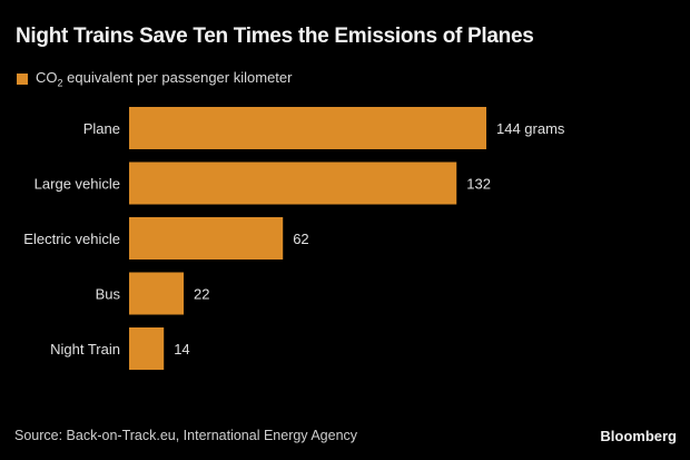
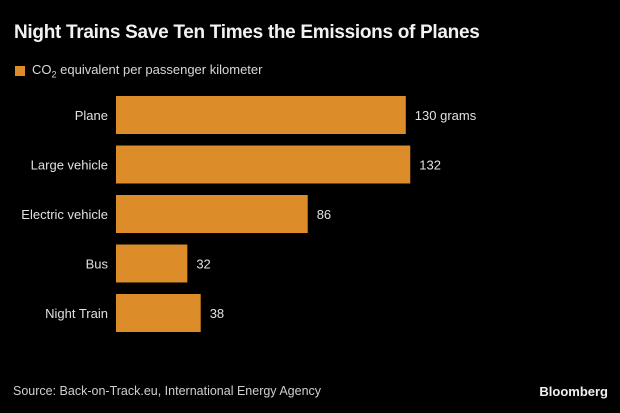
Plane: 144 -> 130
Electric vehicle: 62 -> 86
Bus: 22 -> 32
Night Train: 14 -> 38
